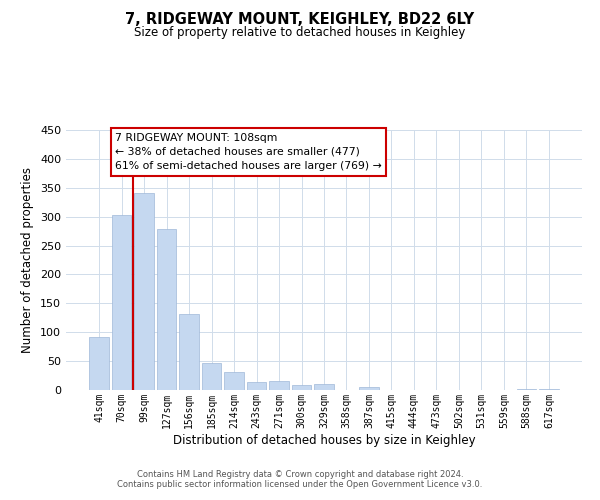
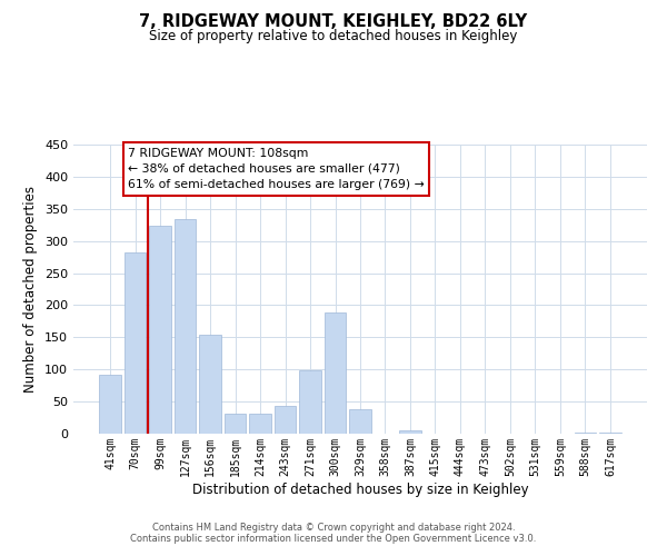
70sqm: 303 -> 282
99sqm: 341 -> 324
127sqm: 279 -> 334
156sqm: 132 -> 154
185sqm: 47 -> 32
243sqm: 13 -> 44
271sqm: 15 -> 98
300sqm: 8 -> 188
329sqm: 10 -> 38
